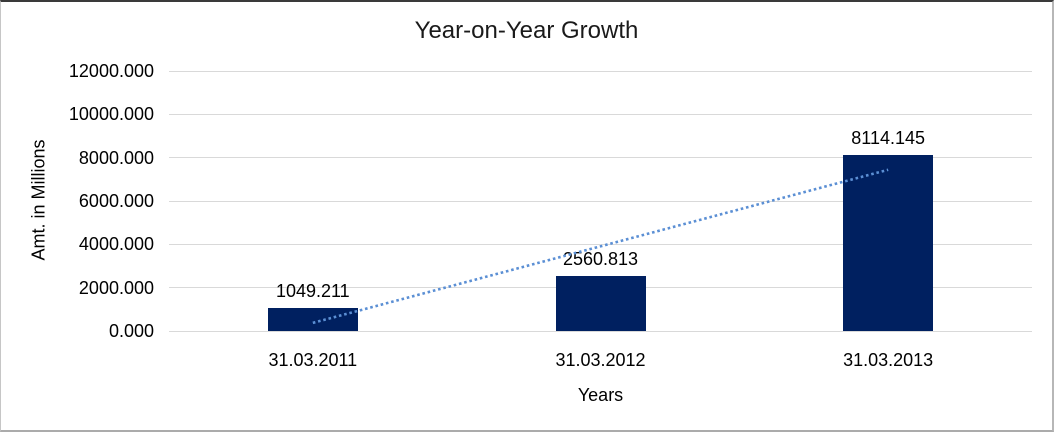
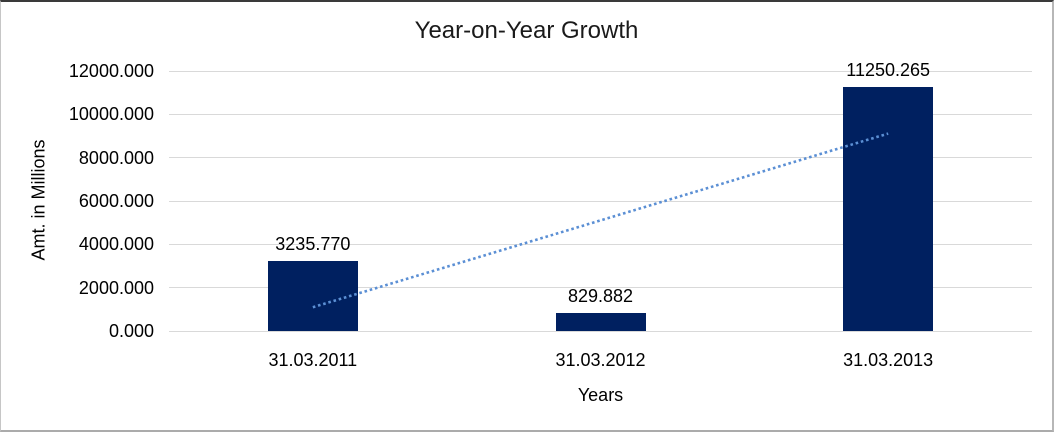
31.03.2011: 1049.211 -> 3235.770
31.03.2012: 2560.813 -> 829.882
31.03.2013: 8114.145 -> 11250.265
